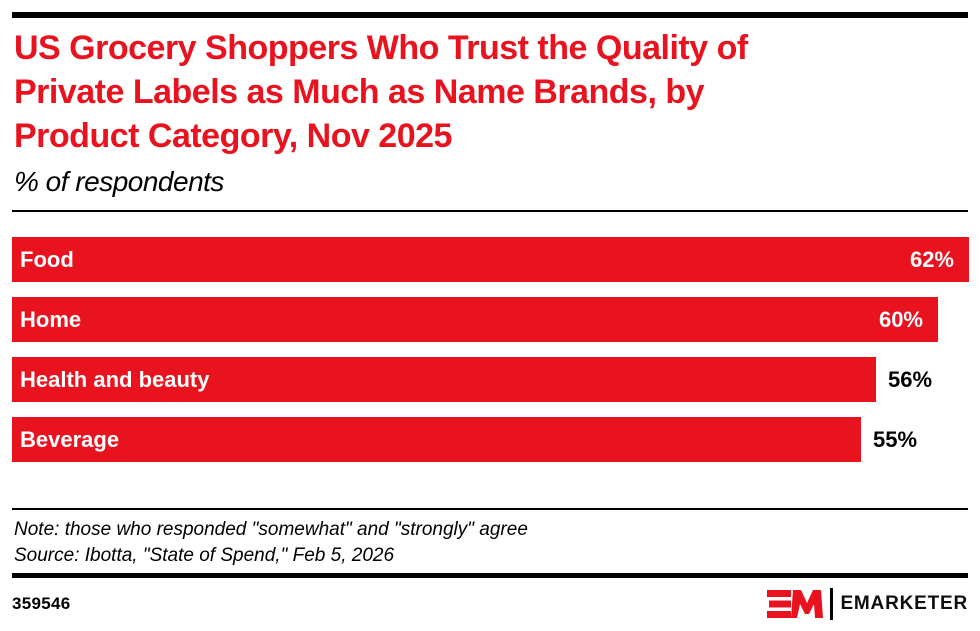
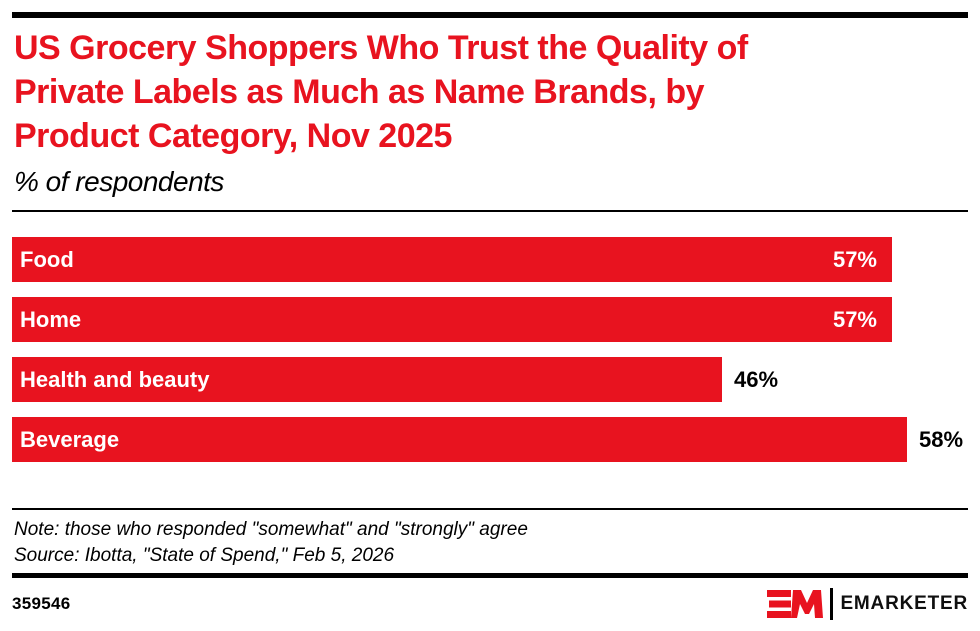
Food: 62% -> 57%
Home: 60% -> 57%
Health and beauty: 56% -> 46%
Beverage: 55% -> 58%
